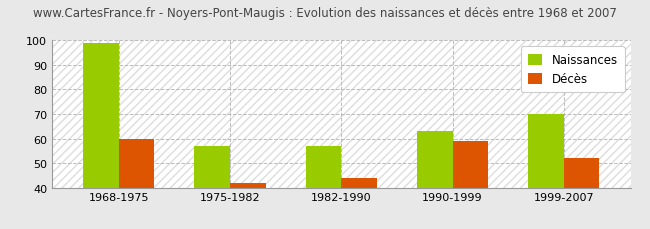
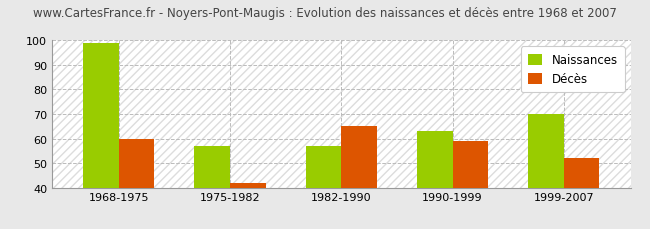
Décès/1982-1990: 44 -> 65
